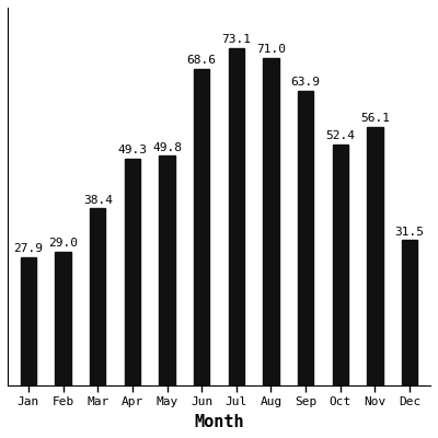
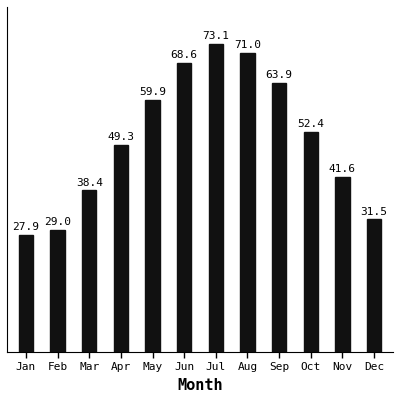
May: 49.8 -> 59.9
Nov: 56.1 -> 41.6
